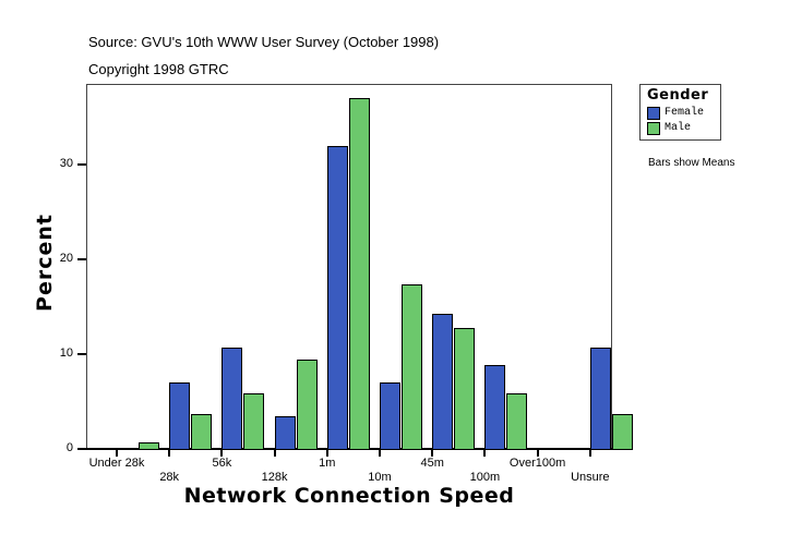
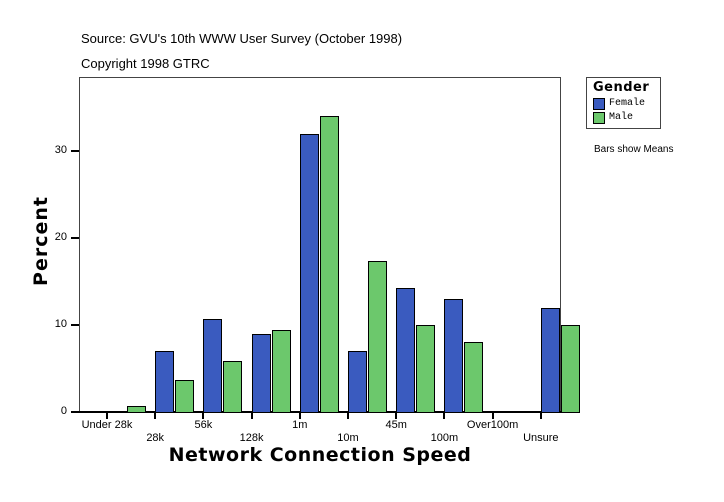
Female/128k: 4 -> 9
Male/1m: 37 -> 34
Male/45m: 13 -> 10
Female/100m: 9 -> 13
Male/100m: 6 -> 8
Female/Unsure: 11 -> 12
Male/Unsure: 4 -> 10
